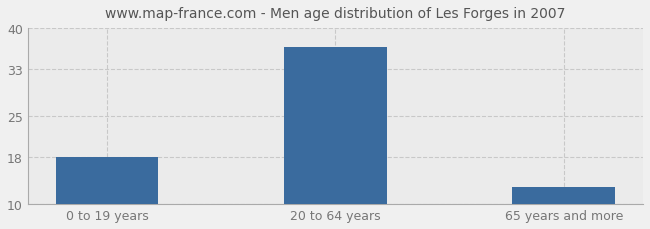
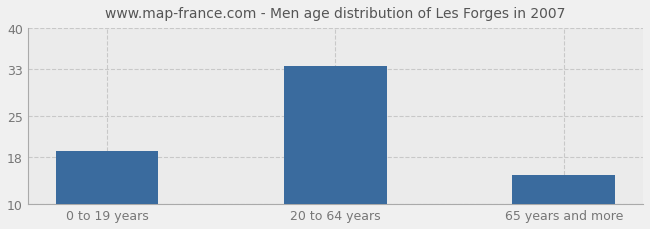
0 to 19 years: 18.0 -> 19.0
20 to 64 years: 36.8 -> 33.5
65 years and more: 13.0 -> 15.0
